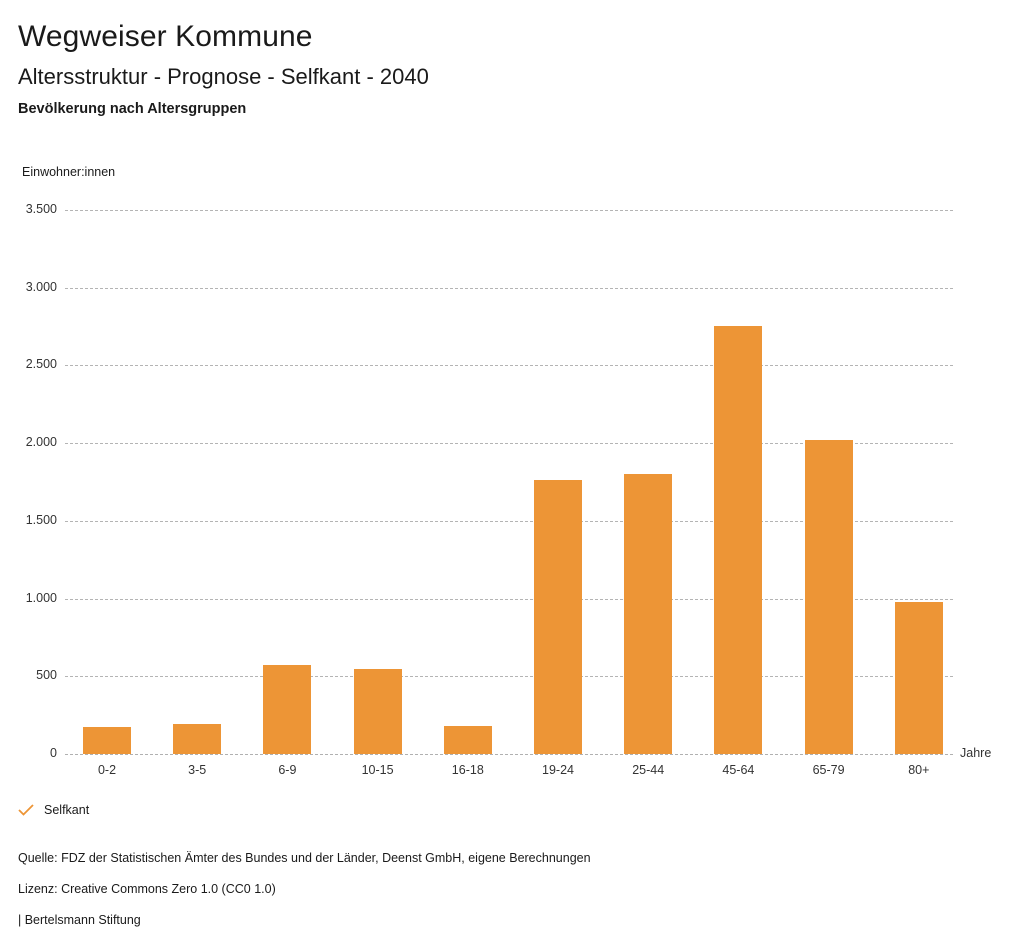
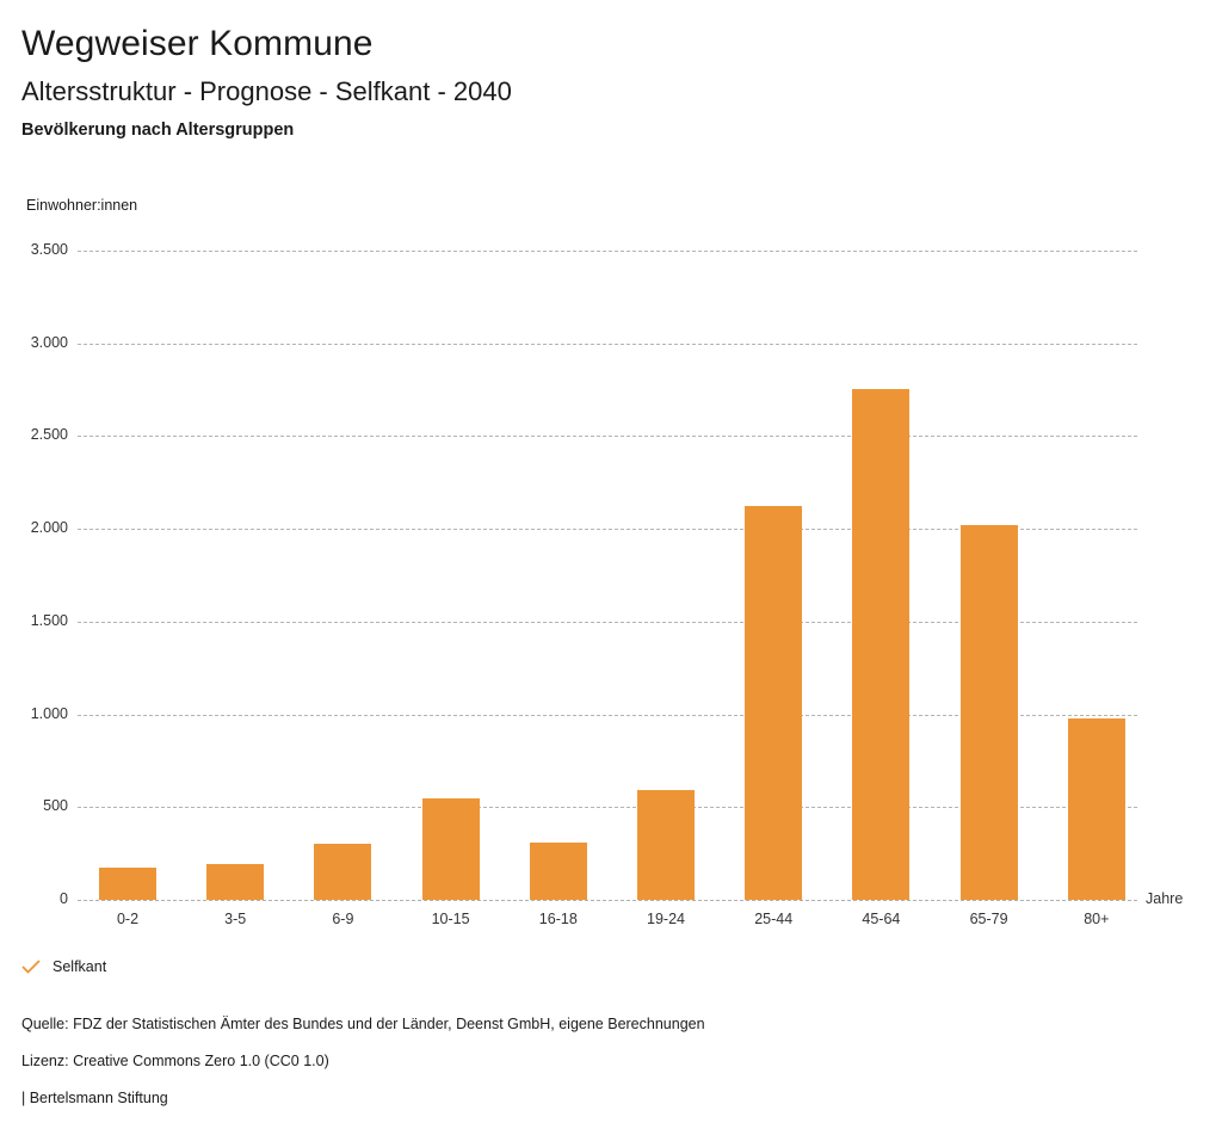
6-9: 570 -> 300
16-18: 180 -> 310
19-24: 1760 -> 590
25-44: 1800 -> 2120
